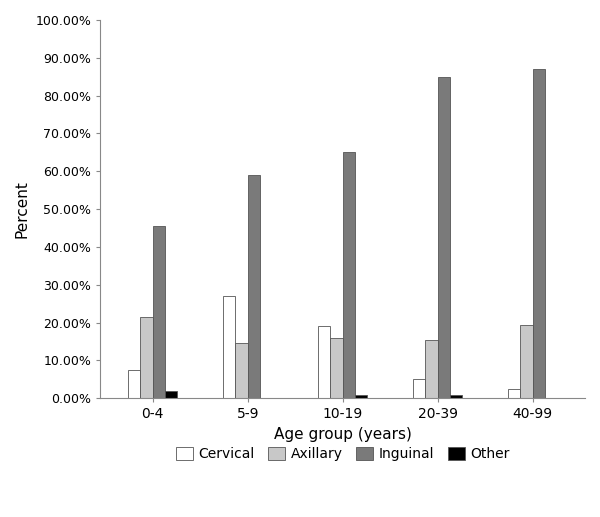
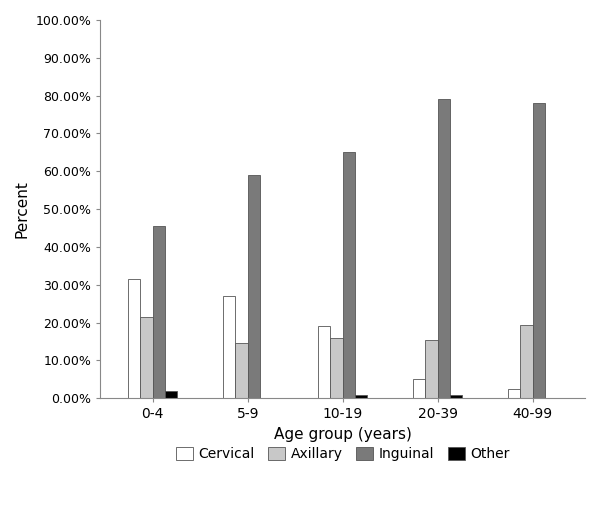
Cervical/0-4: 7.5% -> 31.5%
Inguinal/20-39: 85.0% -> 79.0%
Inguinal/40-99: 87.0% -> 78.0%
